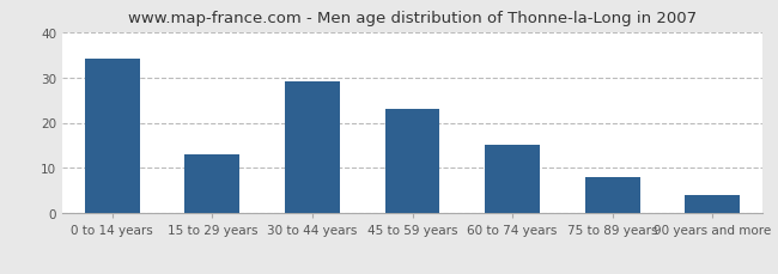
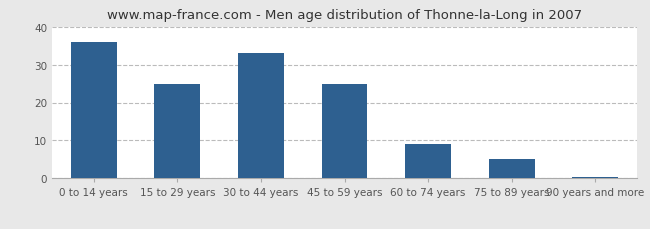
0 to 14 years: 34.0 -> 36.0
15 to 29 years: 13.0 -> 25.0
30 to 44 years: 29.0 -> 33.0
45 to 59 years: 23.0 -> 25.0
60 to 74 years: 15.0 -> 9.0
75 to 89 years: 8.0 -> 5.0
90 years and more: 4.0 -> 0.5
